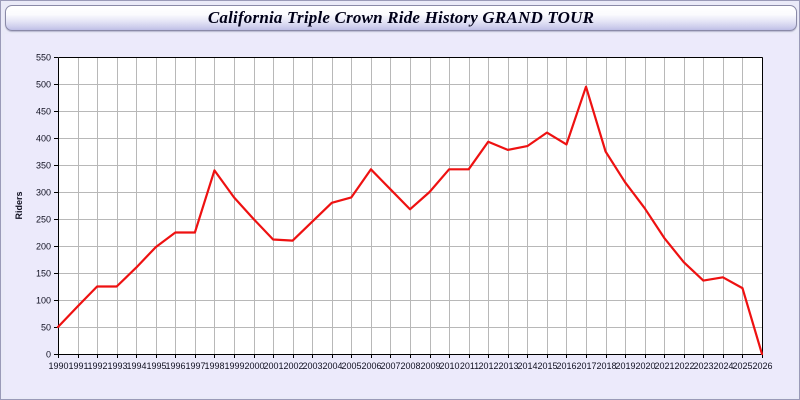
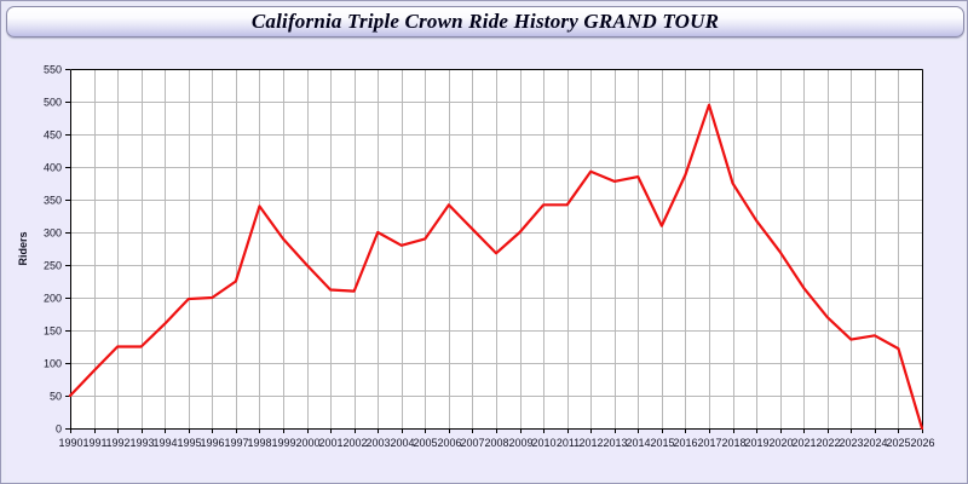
1996: 220 -> 200
2003: 240 -> 300
2015: 410 -> 310
